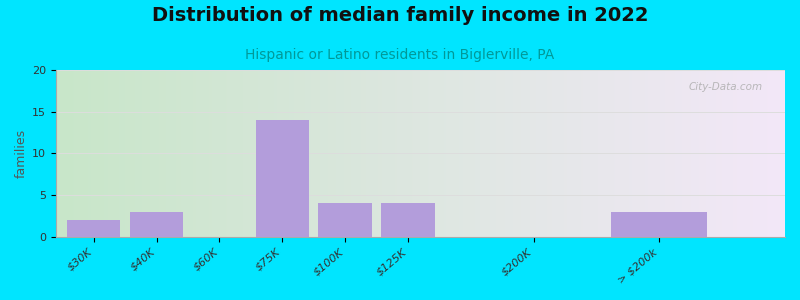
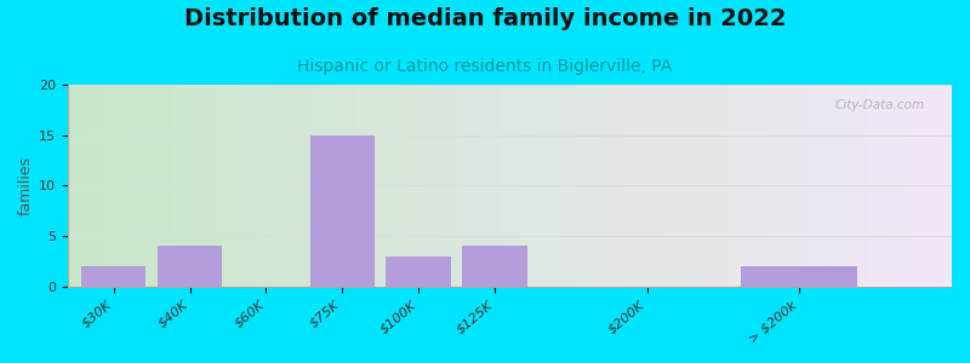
$40K: 3 -> 4
$75K: 14 -> 15
$100K: 4 -> 3
> $200k: 3 -> 2
